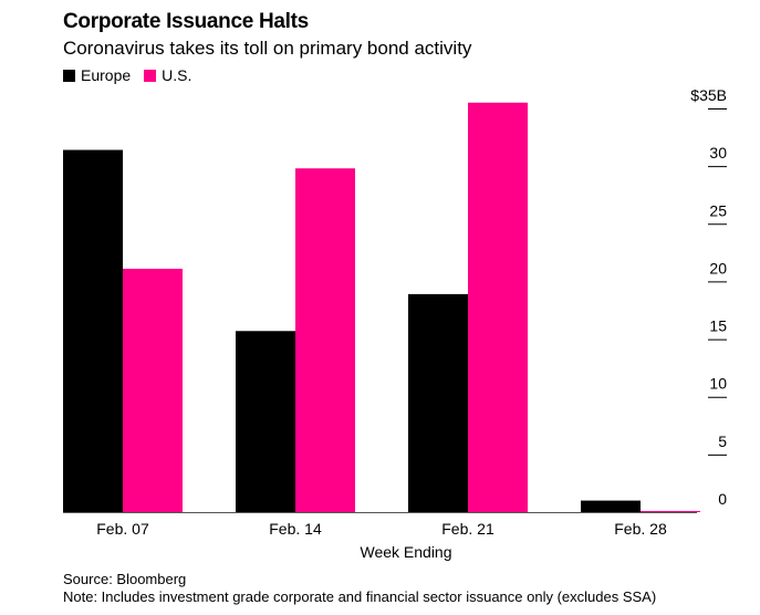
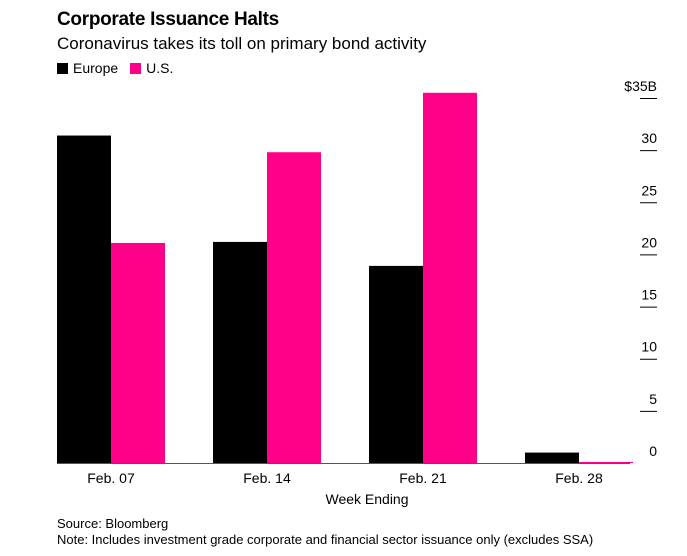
Europe/Feb. 14: $15.7B -> $21.2B
